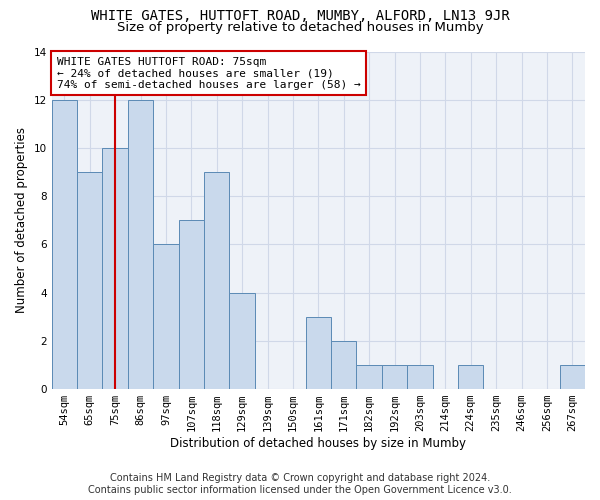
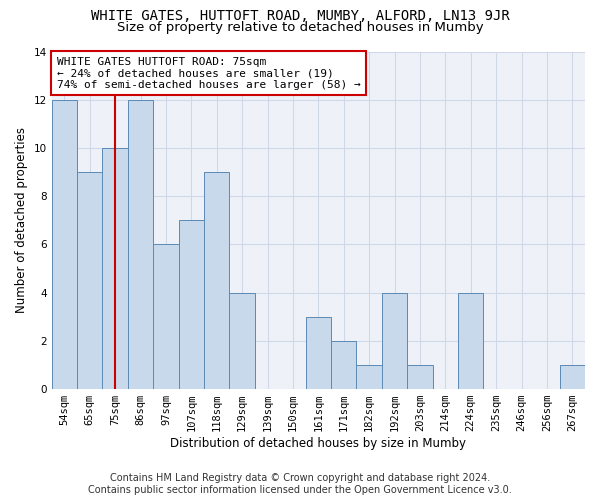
192sqm: 1 -> 4
224sqm: 1 -> 4
